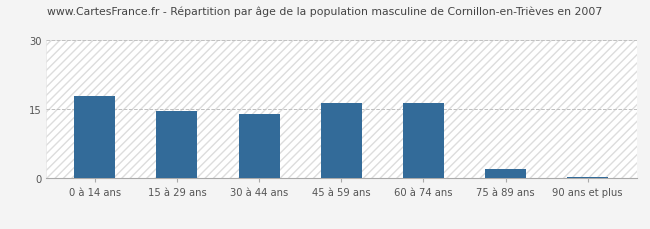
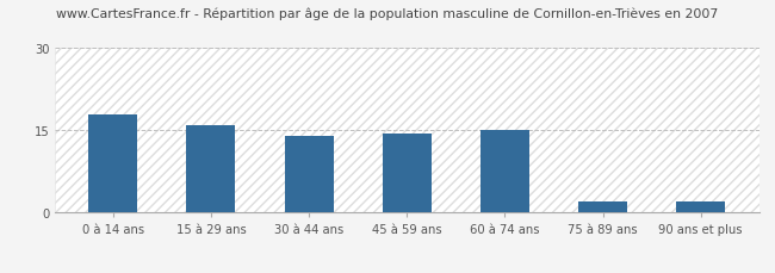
15 à 29 ans: 14.7 -> 16.0
45 à 59 ans: 16.5 -> 14.5
60 à 74 ans: 16.5 -> 15.0
90 ans et plus: 0.3 -> 2.0
